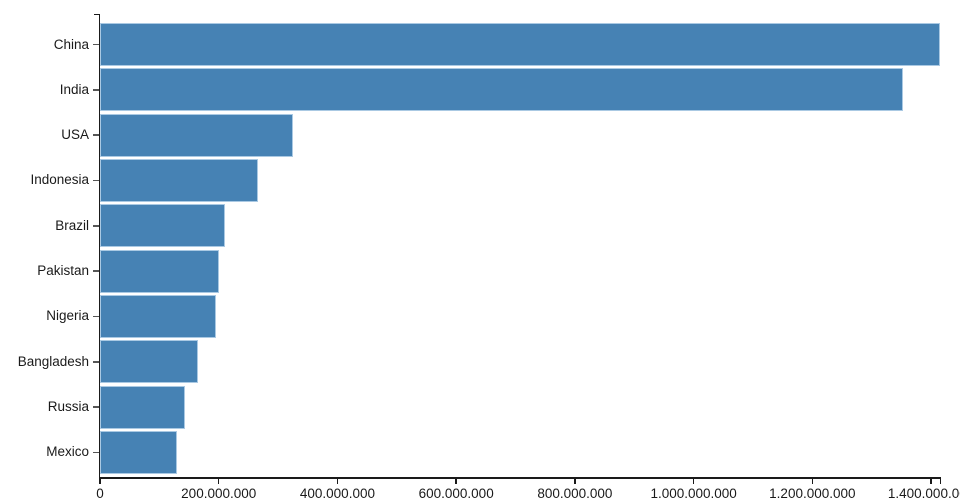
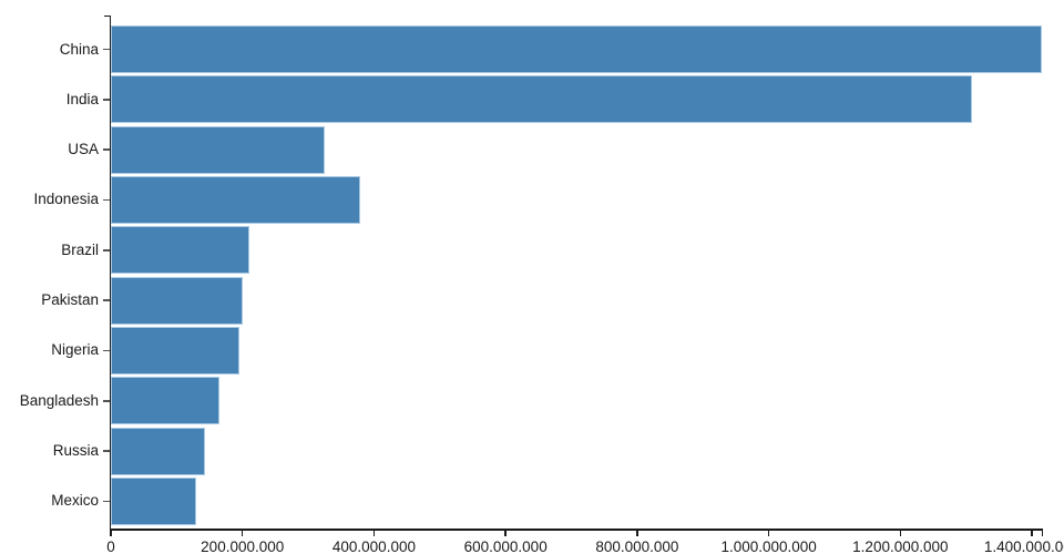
India: 1350000000 -> 1310000000
Indonesia: 270000000 -> 380000000
